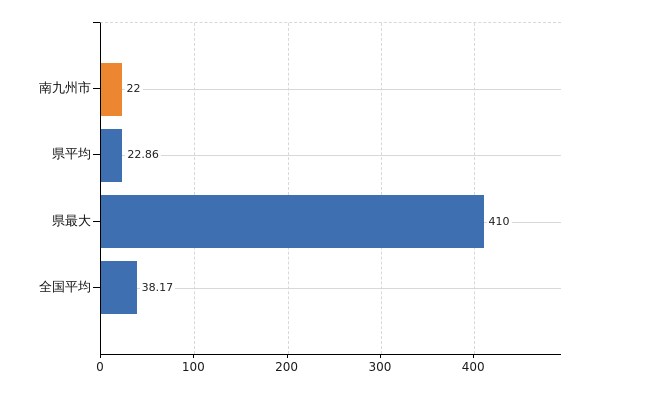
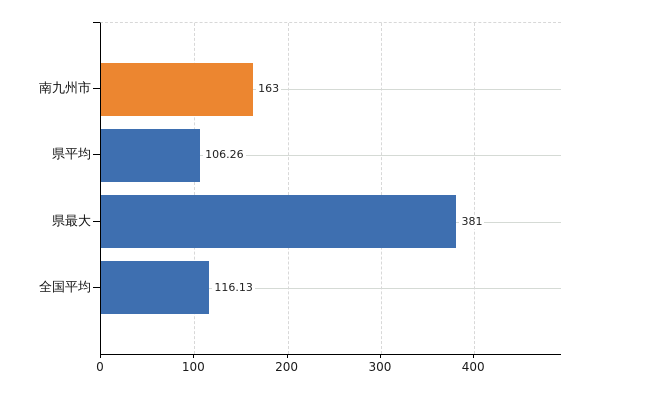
南九州市: 22 -> 163
県平均: 22.86 -> 106.26
県最大: 410 -> 381
全国平均: 38.17 -> 116.13
